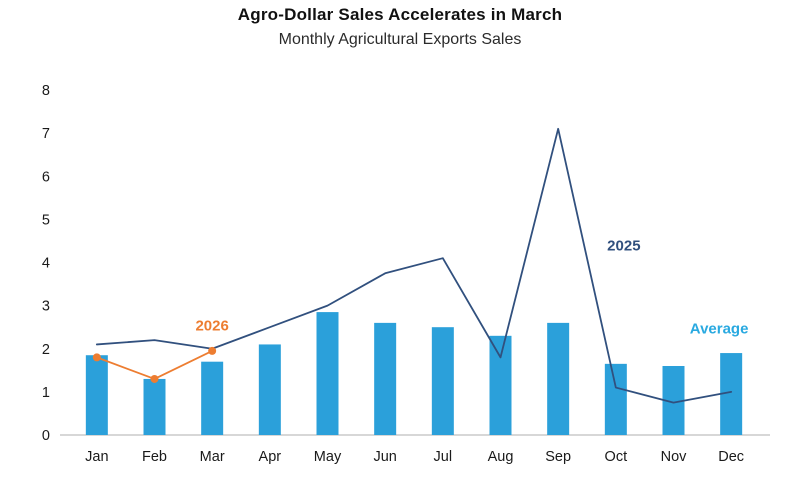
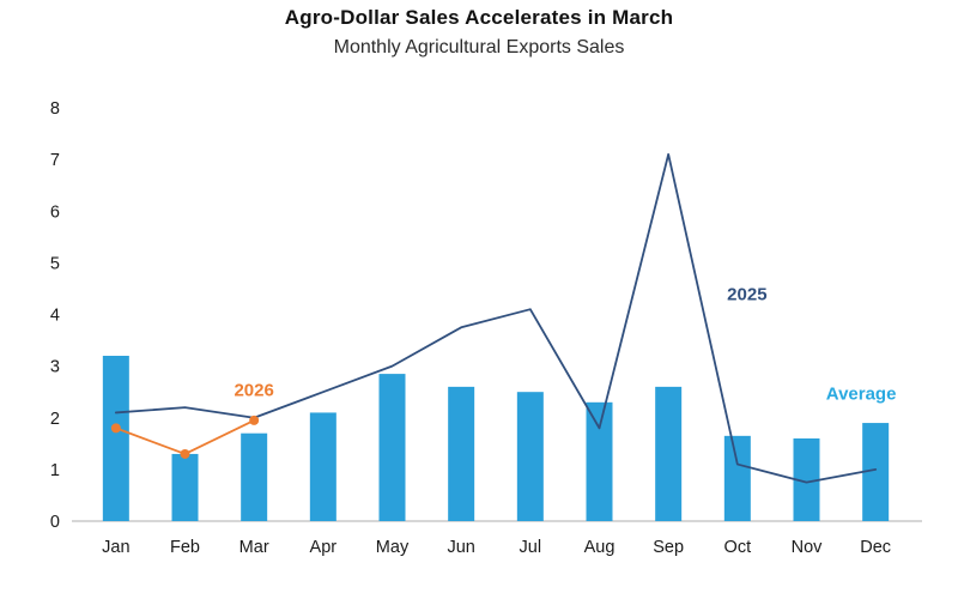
Average/Jan: 1.9 -> 3.2
